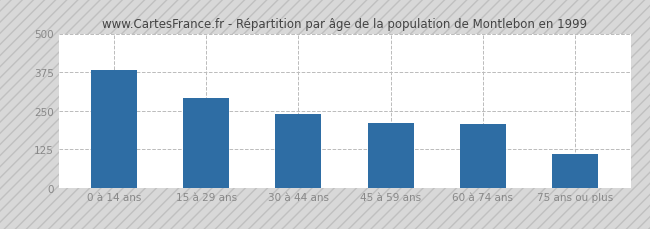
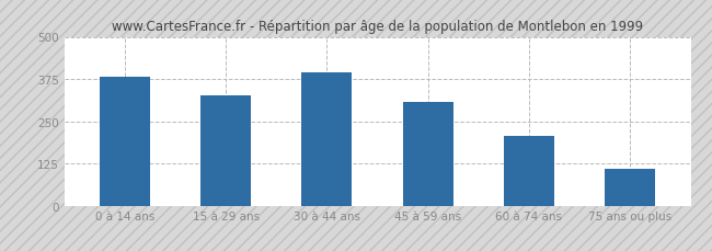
15 à 29 ans: 290 -> 328
30 à 44 ans: 240 -> 393
45 à 59 ans: 210 -> 308
